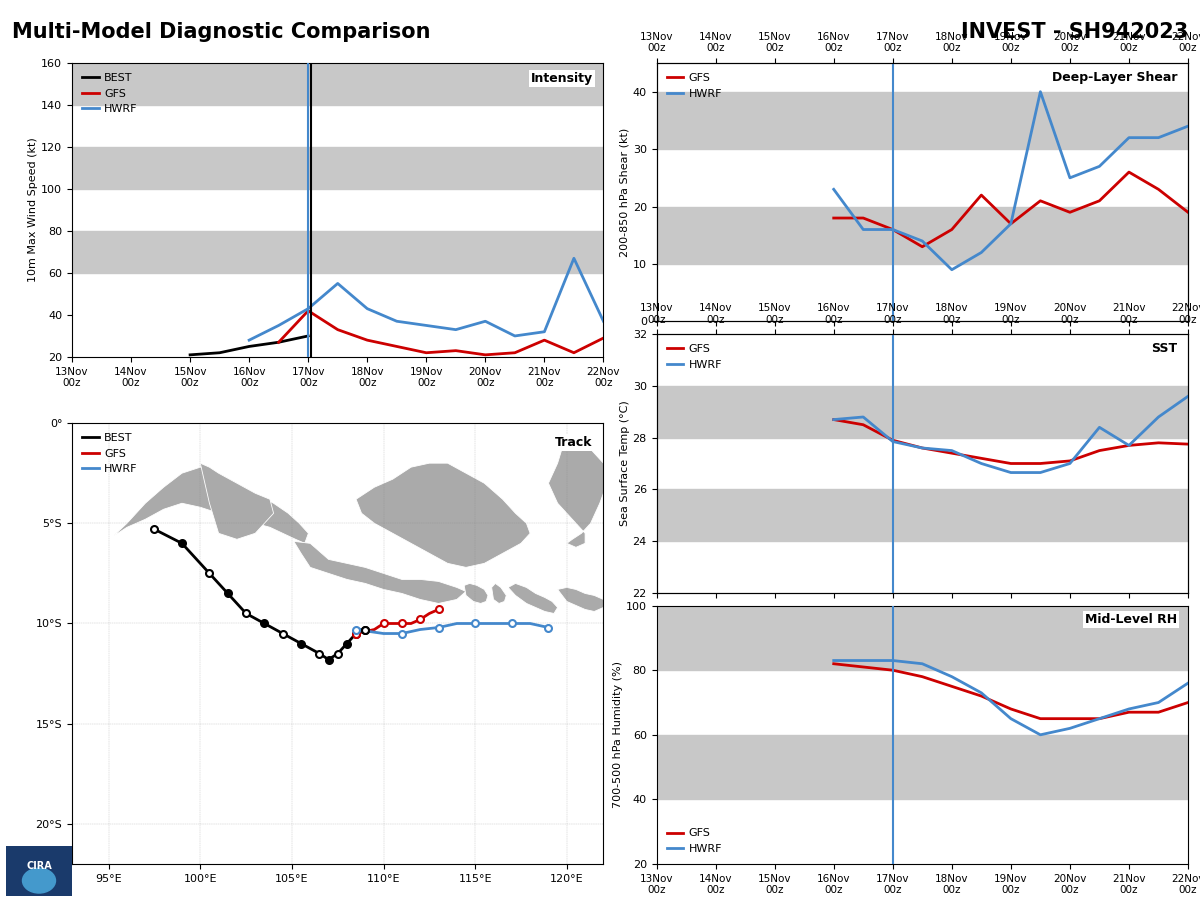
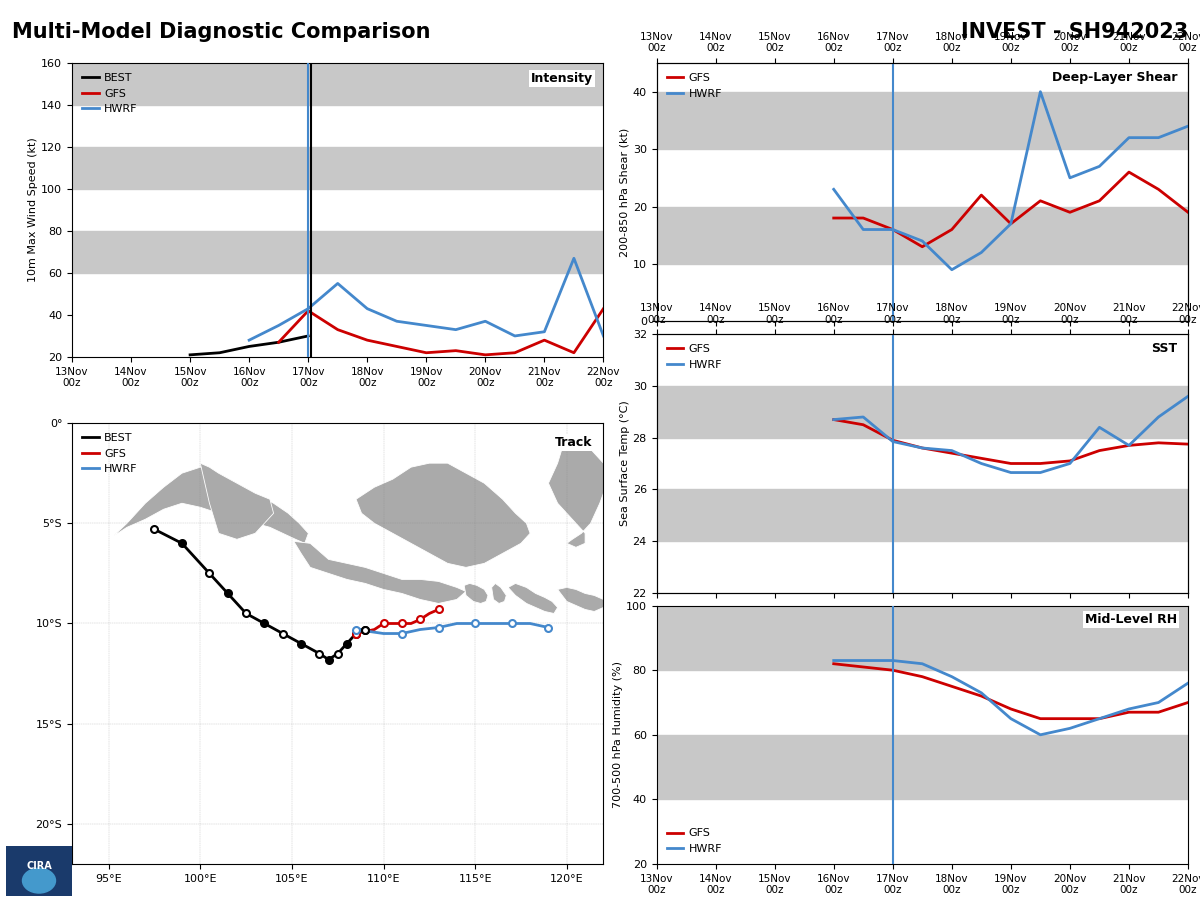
GFS/22Nov 00z: 29 -> 43
HWRF/22Nov 00z: 37 -> 30
